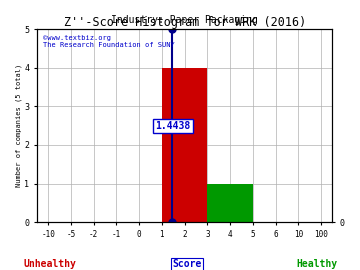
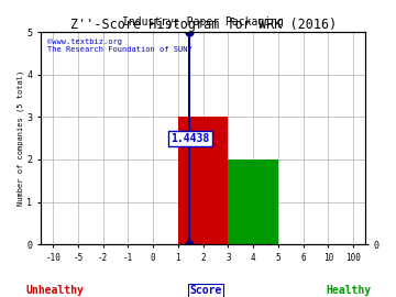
2: 4 -> 3
4: 1 -> 2
